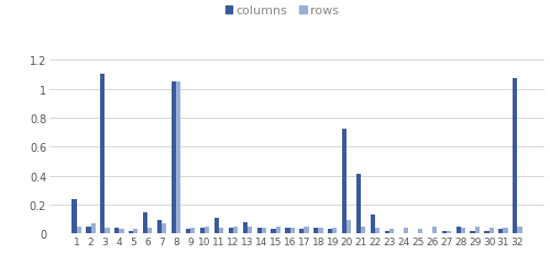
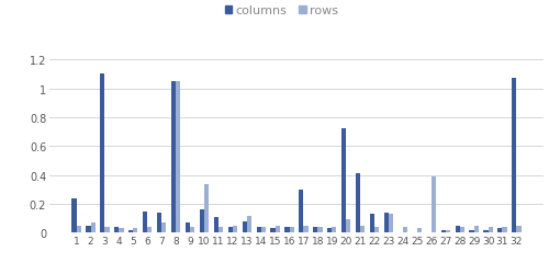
columns/7: 0.09 -> 0.14
columns/9: 0.03 -> 0.07
columns/10: 0.04 -> 0.16
rows/10: 0.05 -> 0.34
rows/13: 0.05 -> 0.12
columns/17: 0.03 -> 0.30
columns/23: 0.02 -> 0.14
rows/23: 0.03 -> 0.13
rows/26: 0.05 -> 0.39
